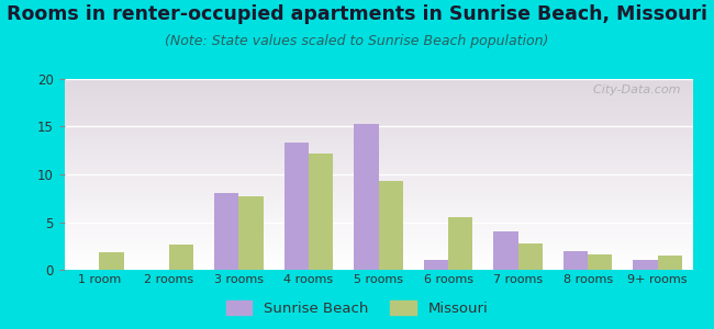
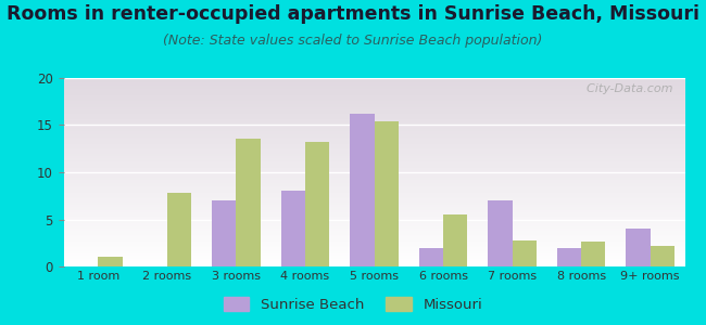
Missouri/1 room: 1.8 -> 1.0
Missouri/2 rooms: 2.6 -> 7.8
Sunrise Beach/3 rooms: 8.0 -> 7.0
Missouri/3 rooms: 7.7 -> 13.6
Sunrise Beach/4 rooms: 13.3 -> 8.0
Missouri/4 rooms: 12.2 -> 13.2
Sunrise Beach/5 rooms: 15.3 -> 16.2
Missouri/5 rooms: 9.3 -> 15.4
Sunrise Beach/6 rooms: 1.0 -> 2.0
Sunrise Beach/7 rooms: 4.0 -> 7.0
Missouri/8 rooms: 1.6 -> 2.6
Sunrise Beach/9+ rooms: 1.0 -> 4.0
Missouri/9+ rooms: 1.5 -> 2.2
